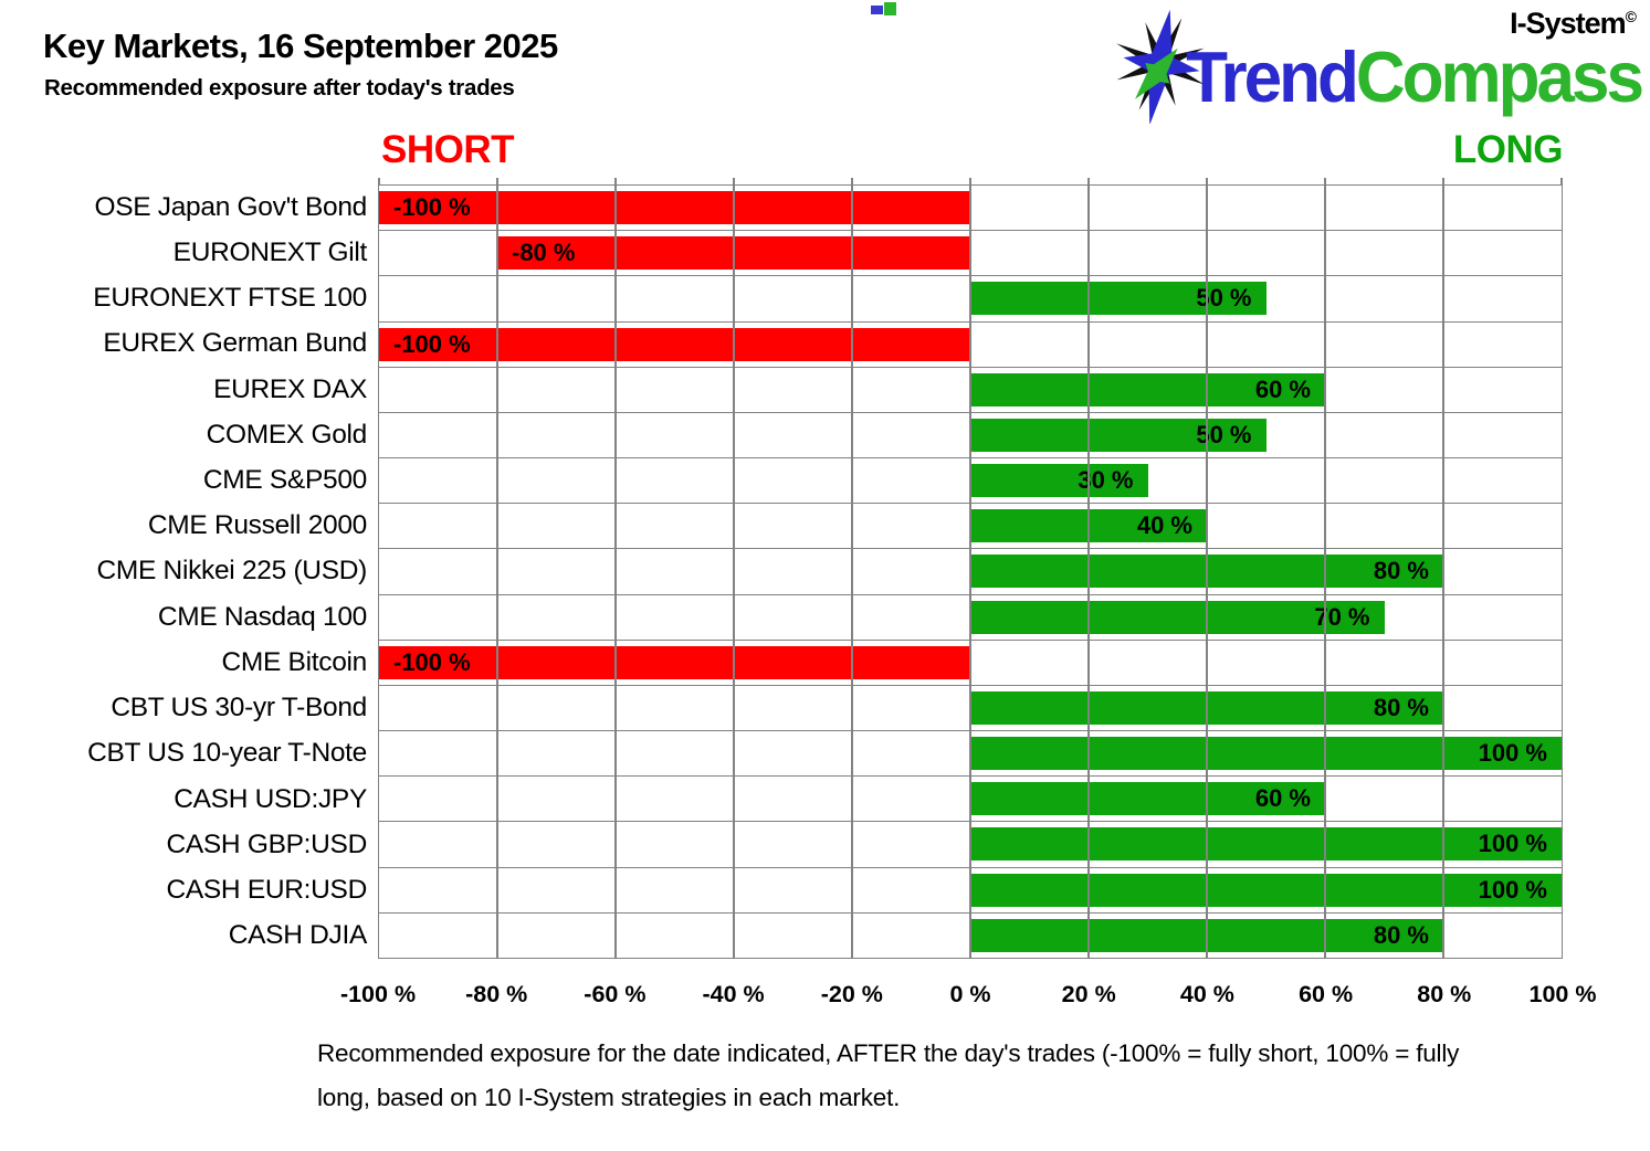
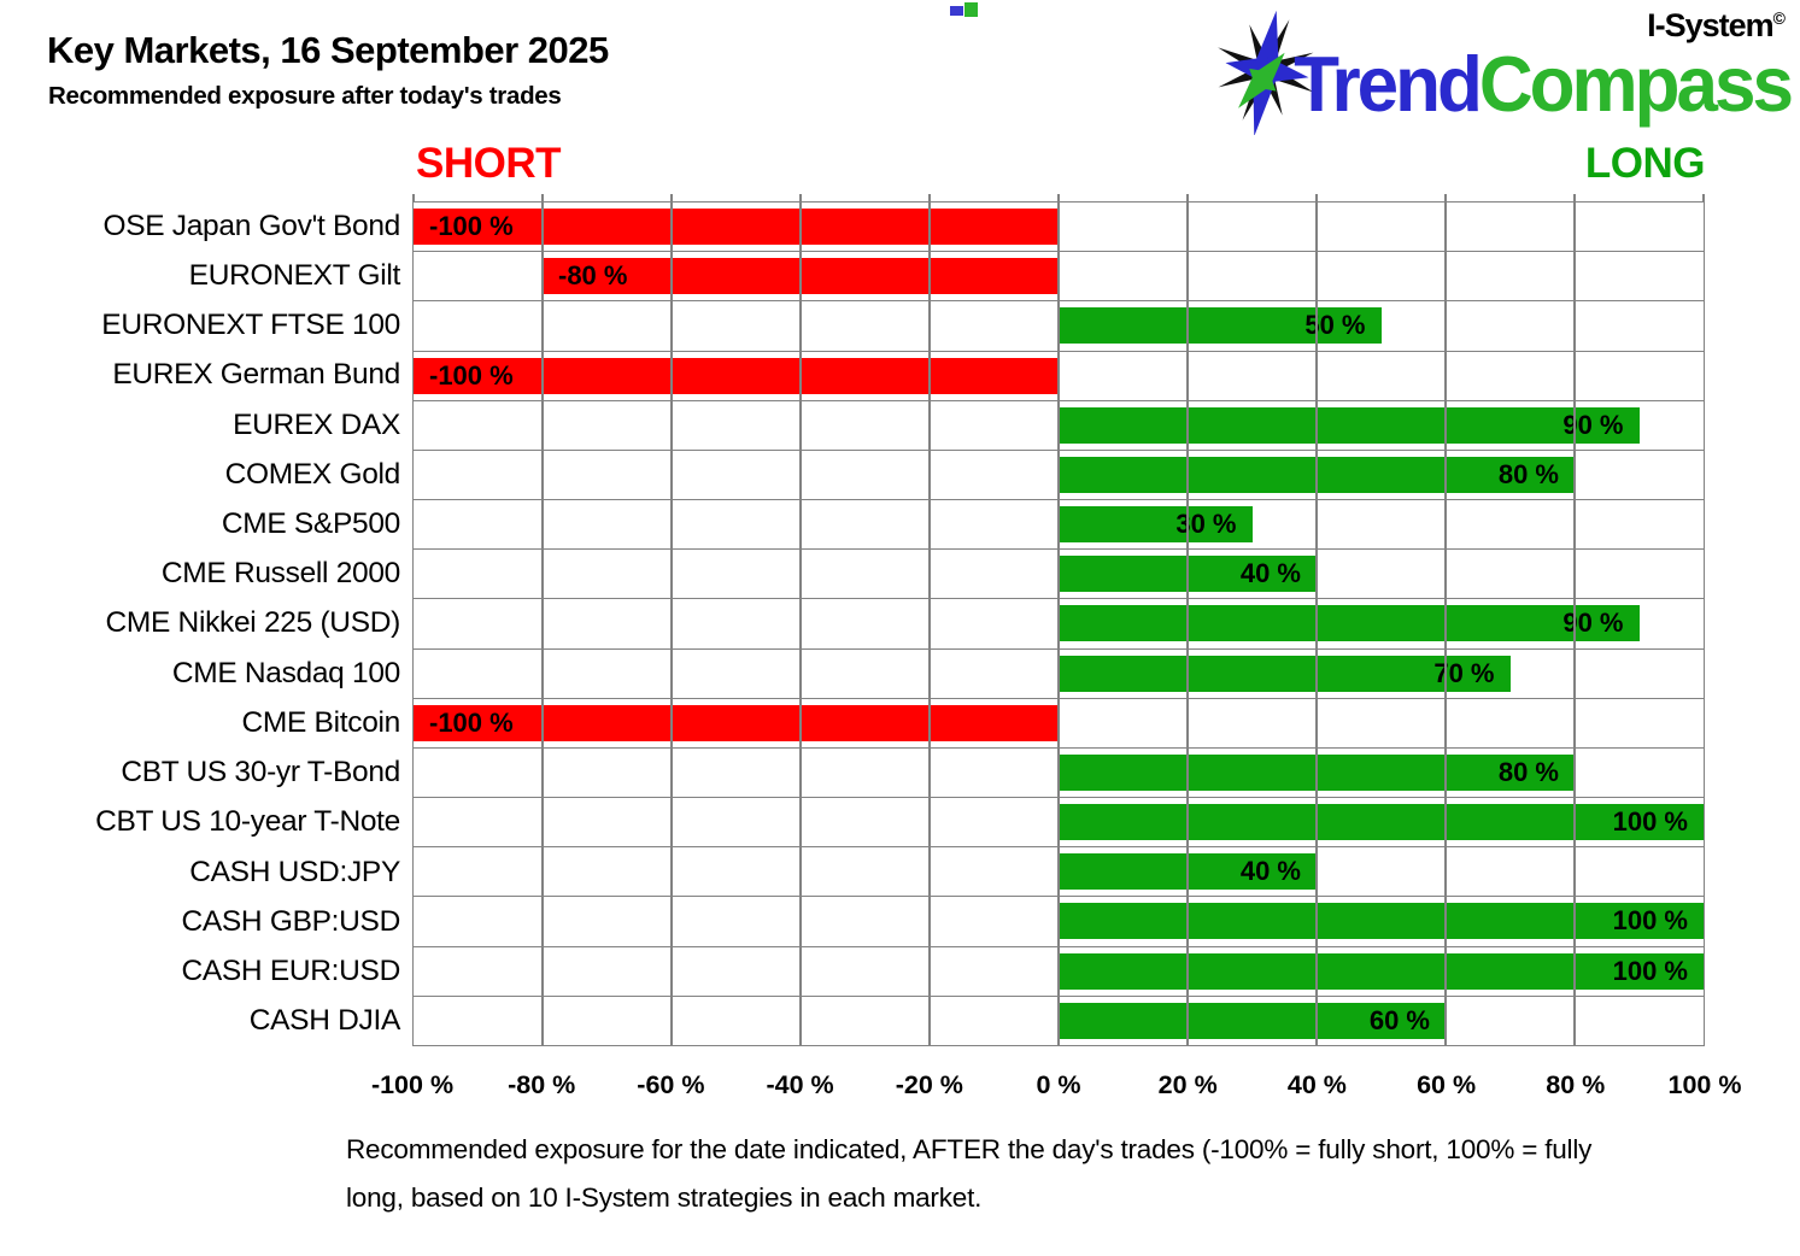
EUREX DAX: 60 -> 90
COMEX Gold: 50 -> 80
CME Nikkei 225 (USD): 80 -> 90
CASH USD:JPY: 60 -> 40
CASH DJIA: 80 -> 60
